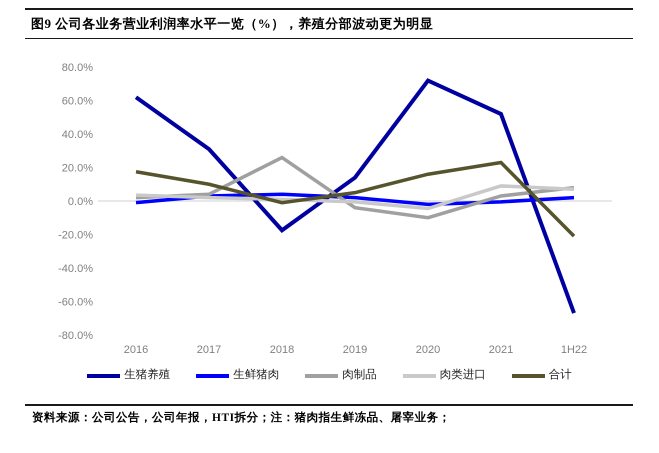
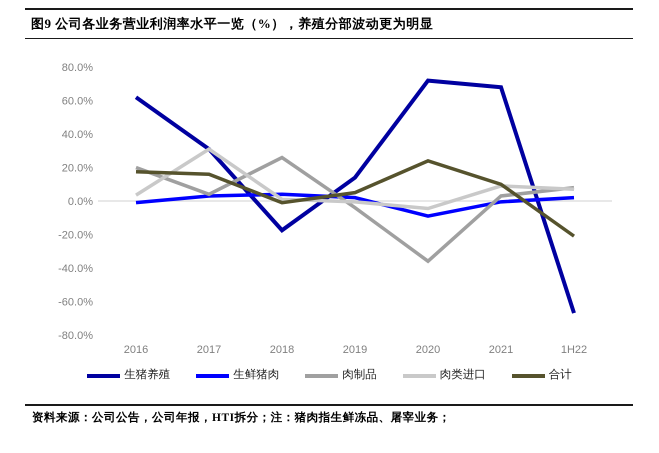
肉制品/2016: 2% -> 20%
肉类进口/2017: 2% -> 31%
合计/2017: 10% -> 16%
生鲜猪肉/2020: -2% -> -9%
肉制品/2020: -10% -> -36%
合计/2020: 16% -> 24%
生猪养殖/2021: 52% -> 68%
合计/2021: 23% -> 10%
